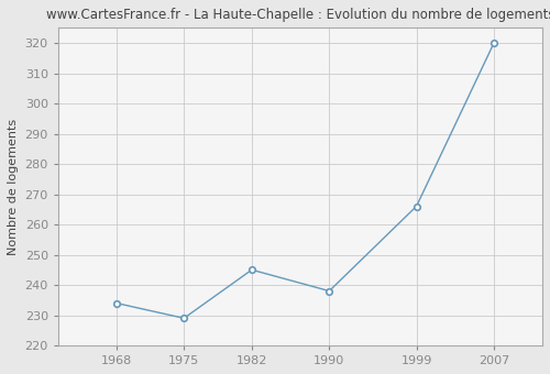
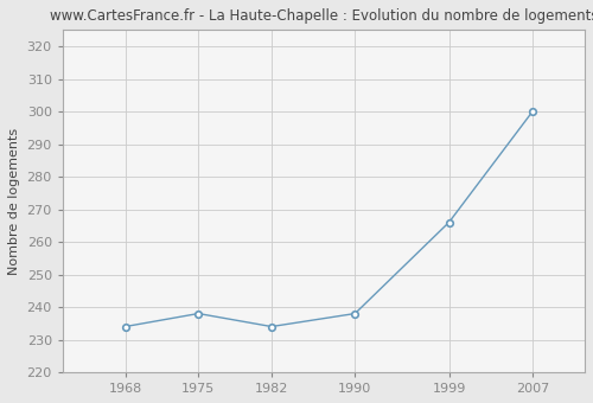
1975: 229 -> 238
1982: 245 -> 234
2007: 320 -> 300
